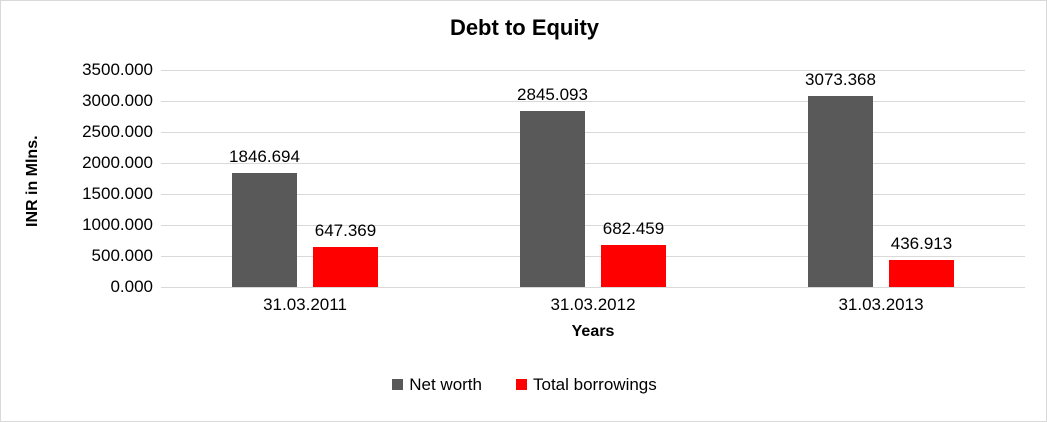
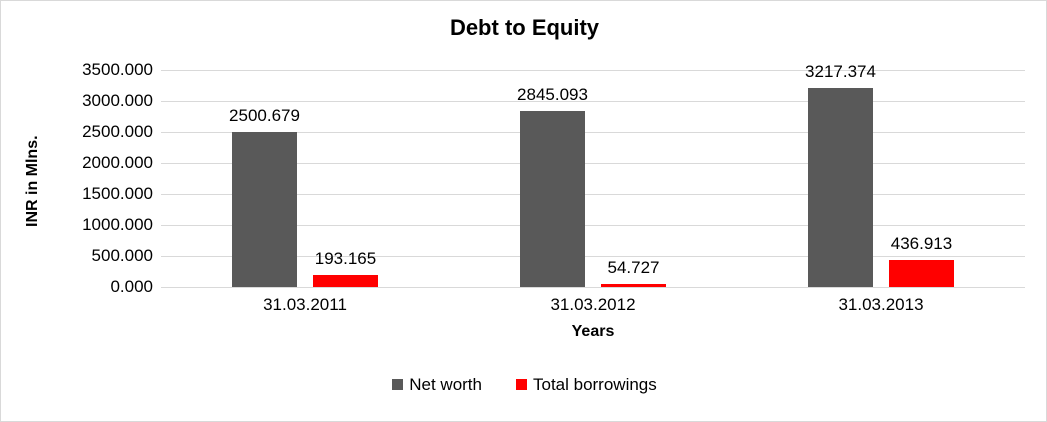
Net worth/31.03.2011: 1846.694 -> 2500.679
Total borrowings/31.03.2011: 647.369 -> 193.165
Total borrowings/31.03.2012: 682.459 -> 54.727
Net worth/31.03.2013: 3073.368 -> 3217.374
